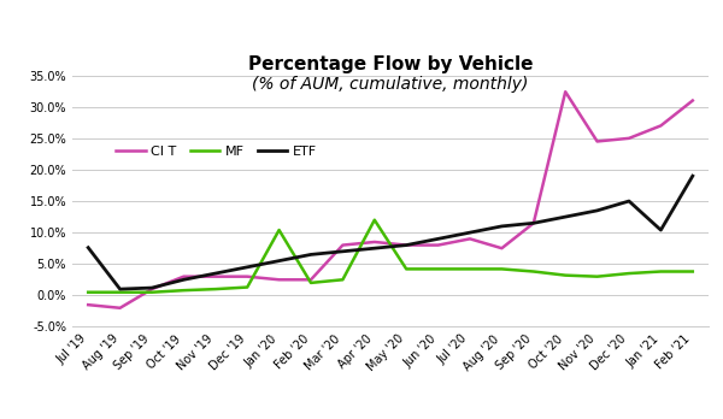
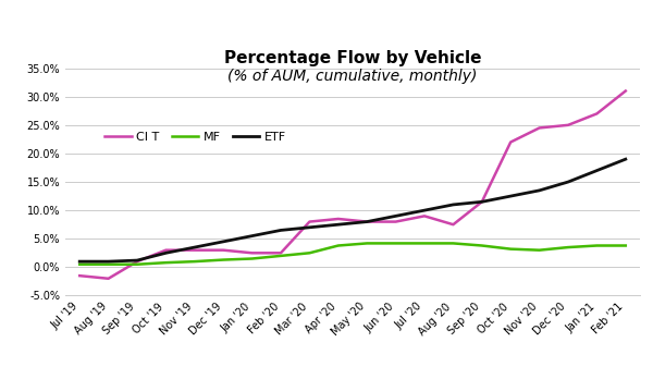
ETF/Jul '19: 7.6% -> 1.0%
MF/Jan '20: 10.4% -> 1.5%
MF/Apr '20: 12.0% -> 3.8%
CI T/Oct '20: 32.4% -> 22.0%
ETF/Jan '21: 10.4% -> 17.0%
